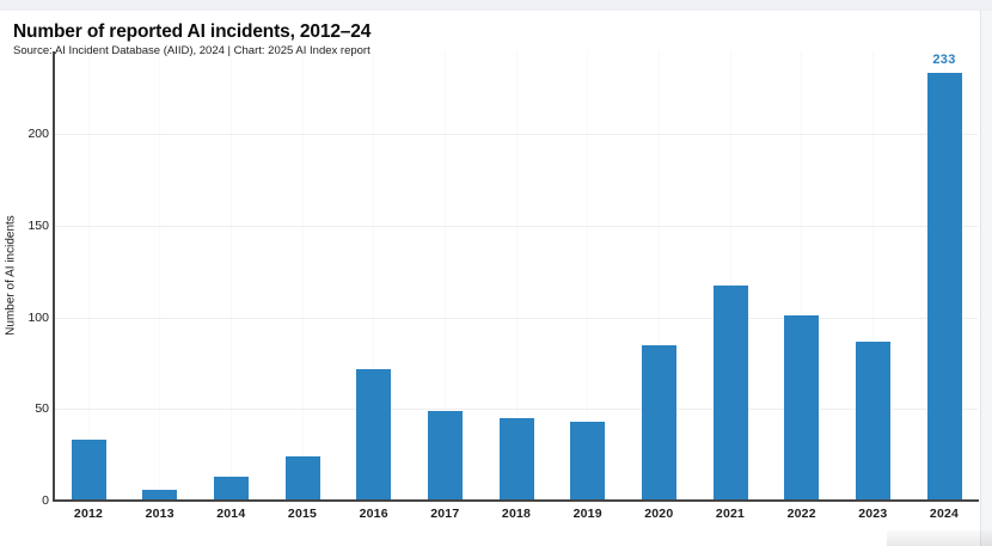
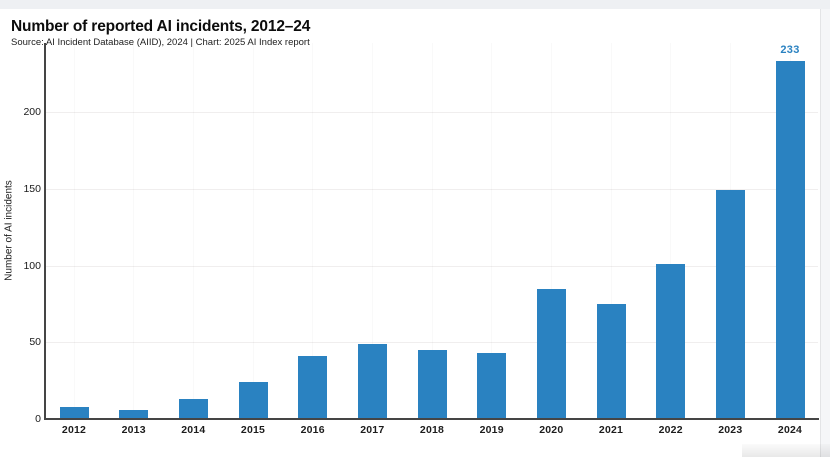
2012: 33 -> 8
2016: 72 -> 41
2021: 117 -> 75
2023: 87 -> 149
